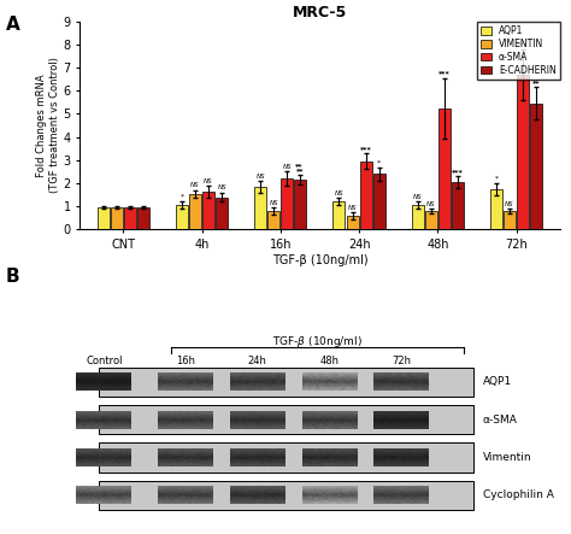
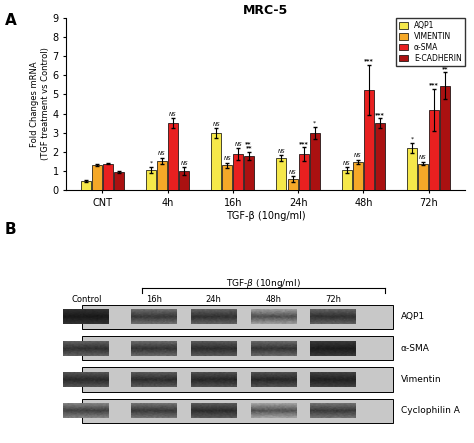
AQP1/CNT: 0.9 -> 0.5
VIMENTIN/CNT: 0.9 -> 1.3
α-SMA/CNT: 0.9 -> 1.4
α-SMA/4h: 1.6 -> 3.5
E-CADHERIN/4h: 1.4 -> 1.0
AQP1/16h: 1.9 -> 3.0
VIMENTIN/16h: 0.8 -> 1.3
α-SMA/16h: 2.2 -> 1.9
E-CADHERIN/16h: 2.1 -> 1.8
AQP1/24h: 1.2 -> 1.7
α-SMA/24h: 3.0 -> 1.9
E-CADHERIN/24h: 2.4 -> 3.0
VIMENTIN/48h: 0.8 -> 1.5
E-CADHERIN/48h: 2.0 -> 3.5
AQP1/72h: 1.8 -> 2.2
VIMENTIN/72h: 0.8 -> 1.4
α-SMA/72h: 6.7 -> 4.2
